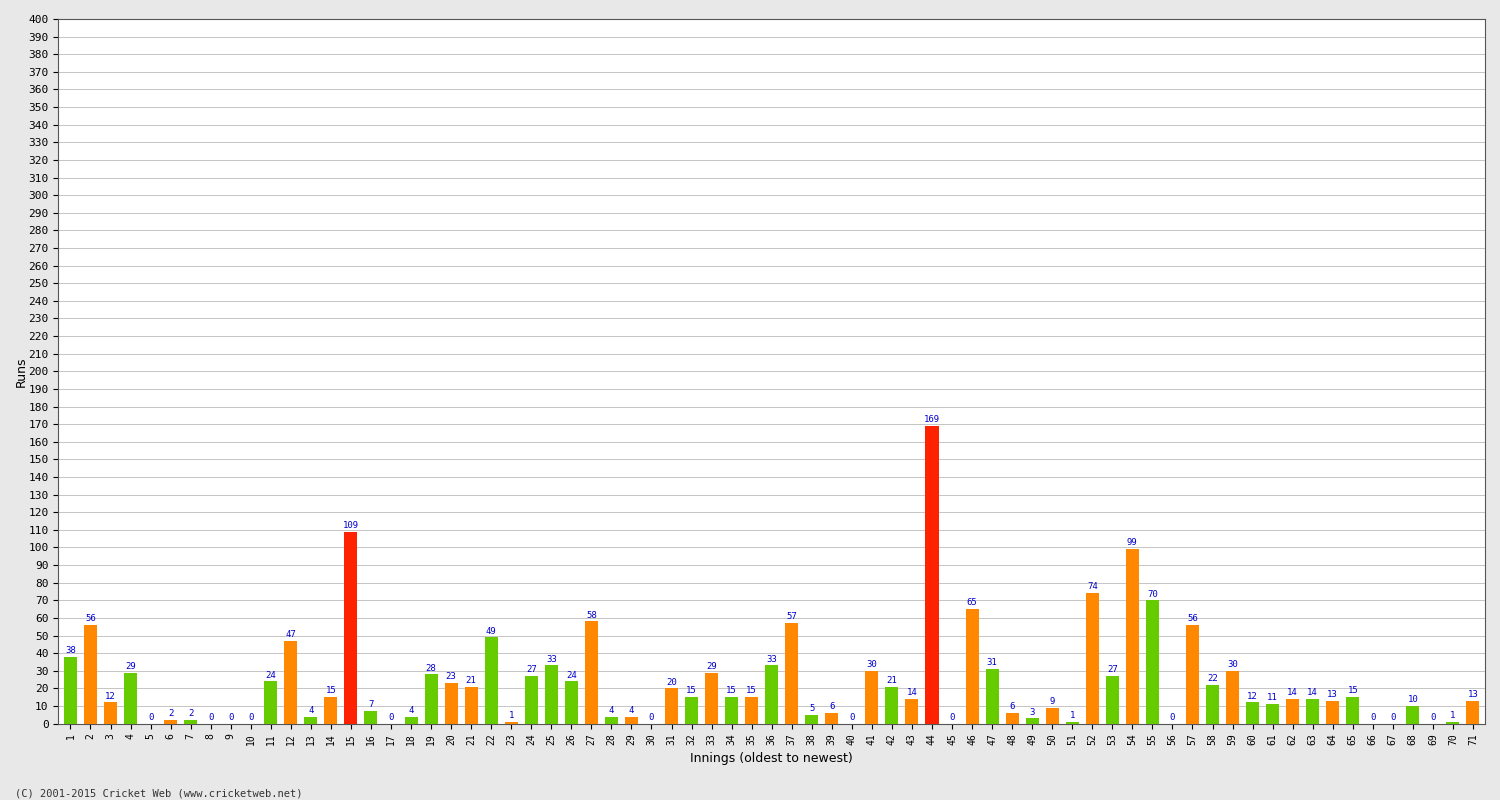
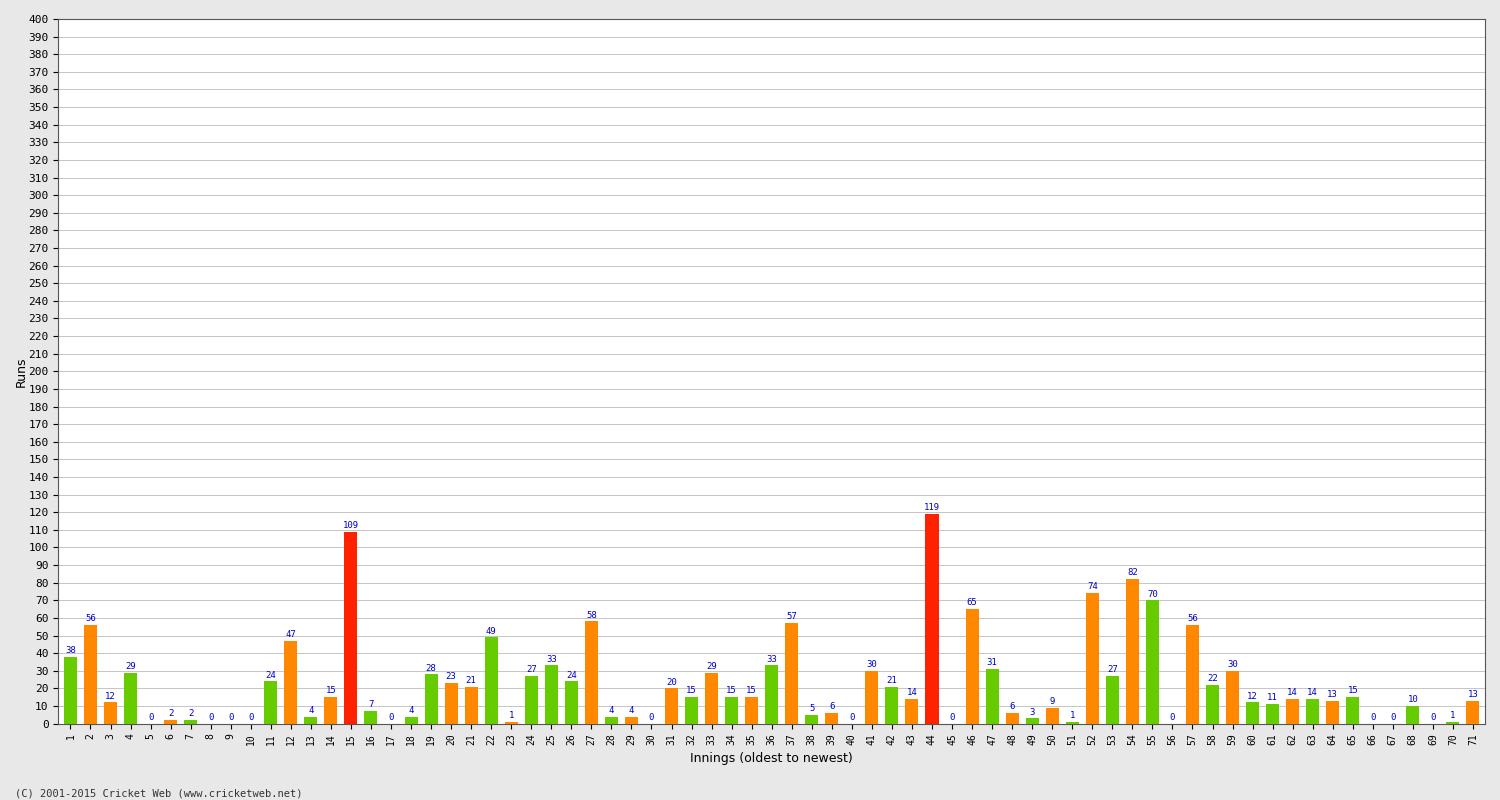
44: 169 -> 119
54: 99 -> 82
